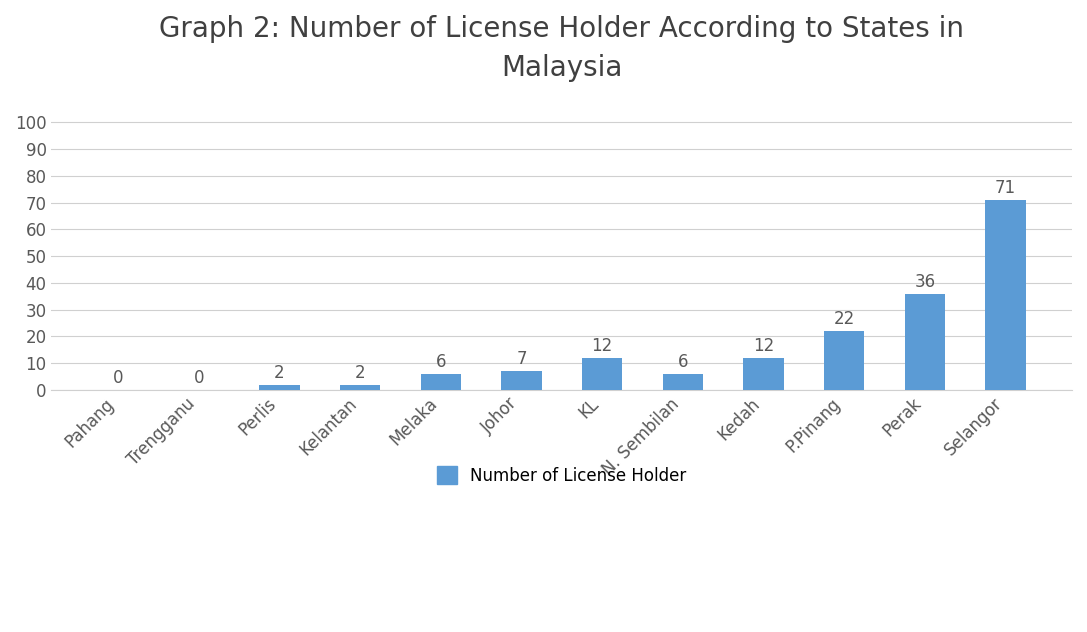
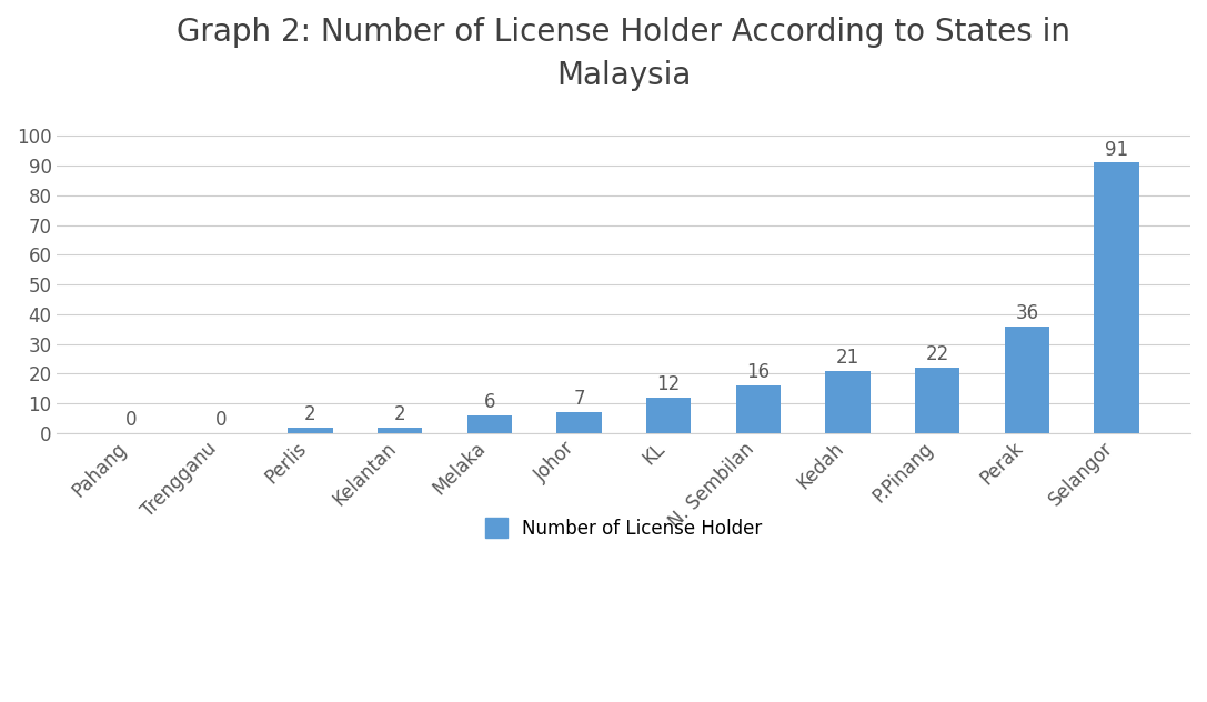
N. Sembilan: 6 -> 16
Kedah: 12 -> 21
Selangor: 71 -> 91
